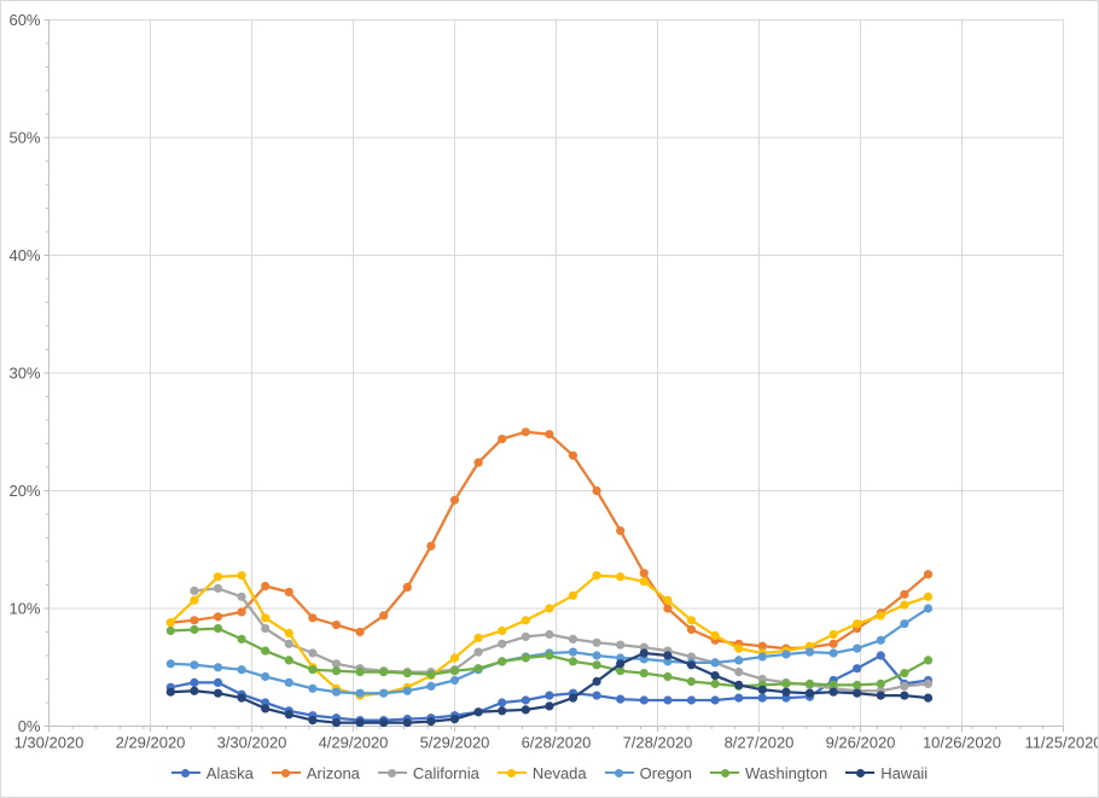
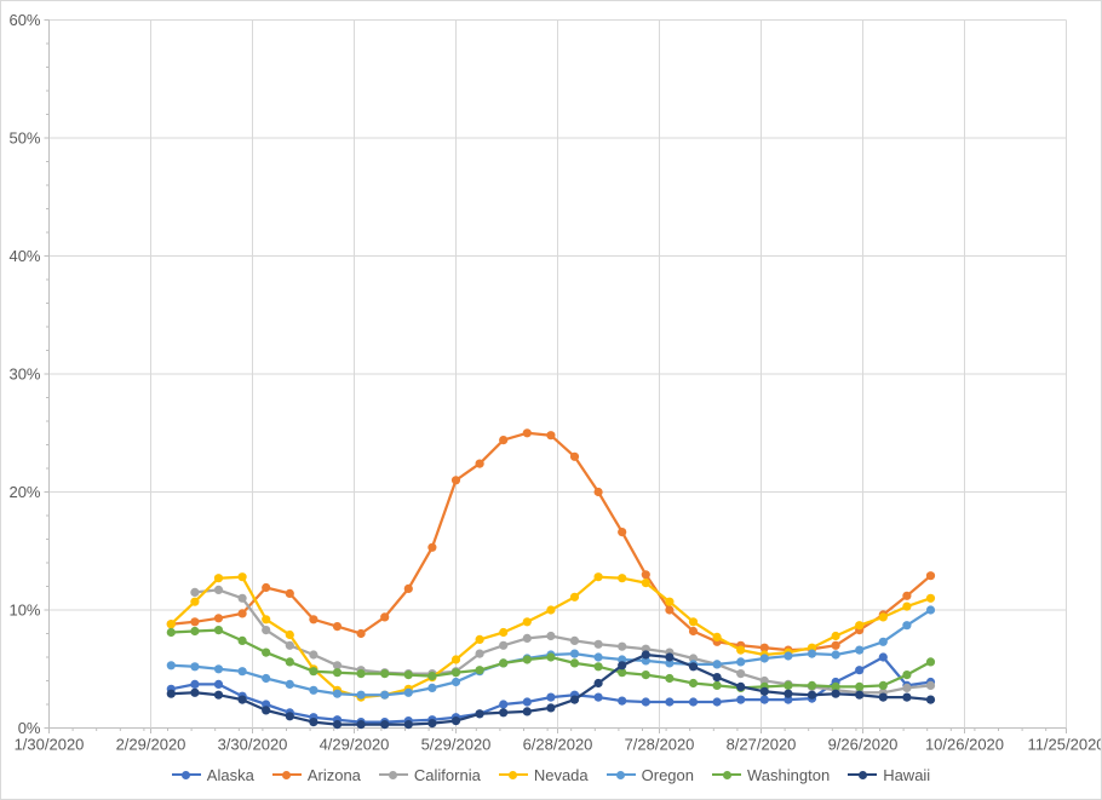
Arizona/5/29/2020: 19% -> 21%
